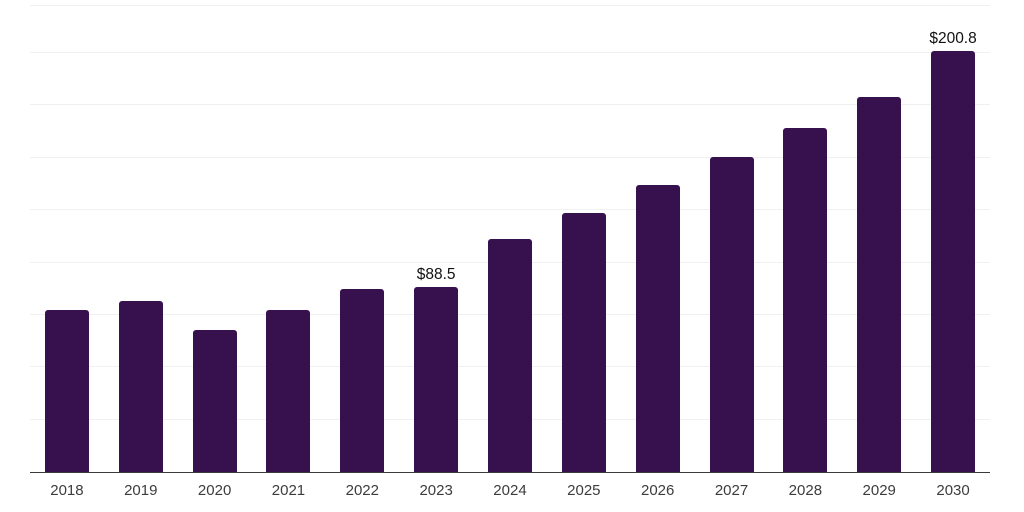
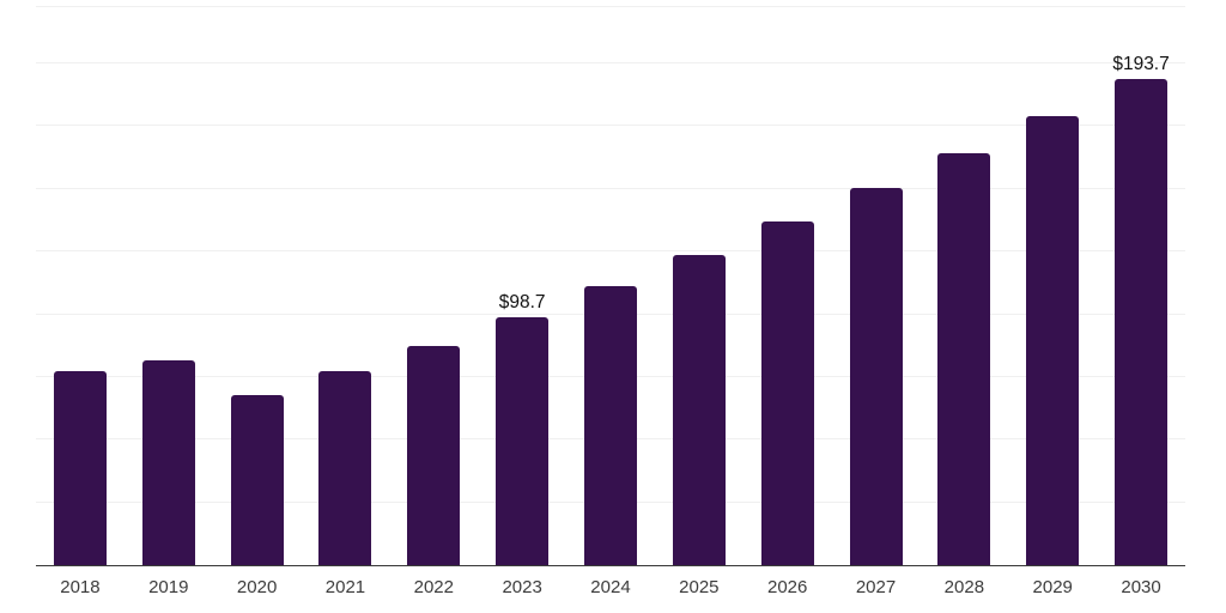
2023: $88.5 -> $98.7
2030: $200.8 -> $193.7
